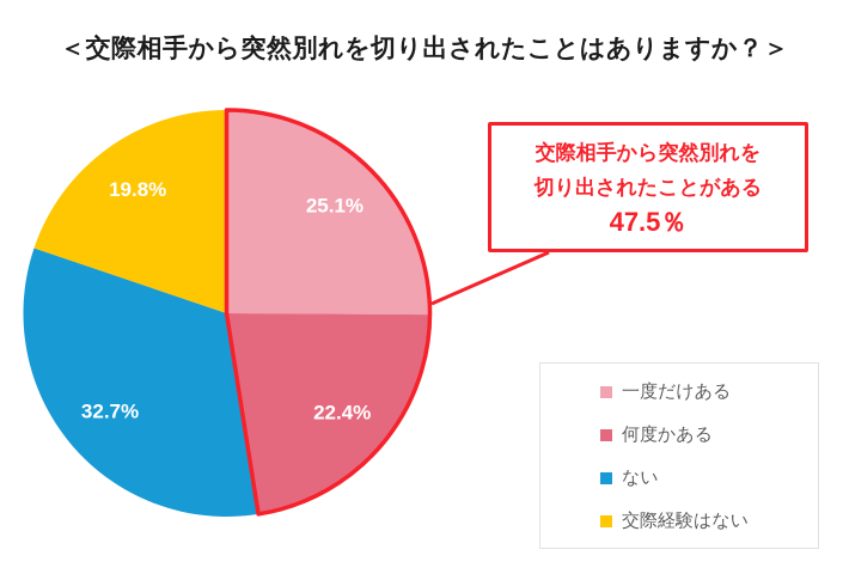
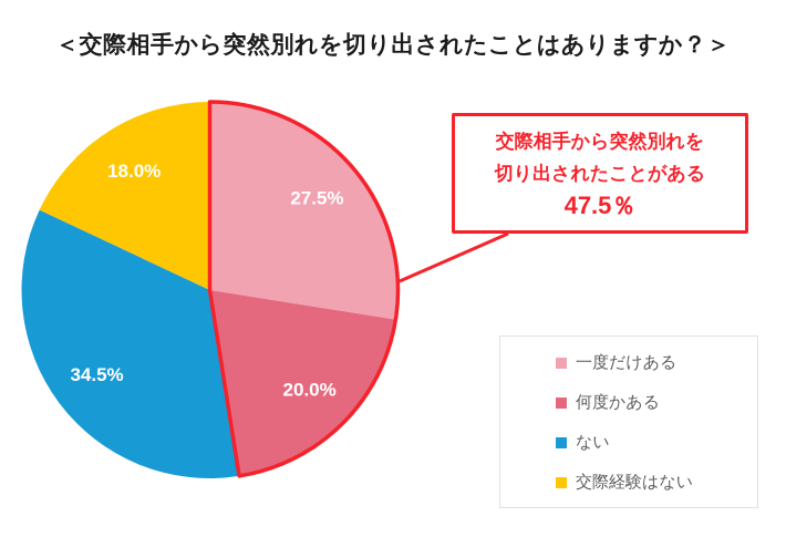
一度だけある: 25.1% -> 27.5%
何度かある: 22.4% -> 20.0%
ない: 32.7% -> 34.5%
交際経験はない: 19.8% -> 18.0%
